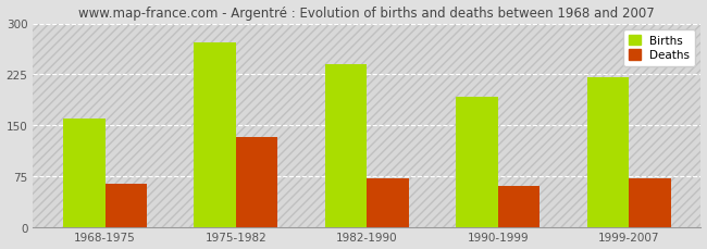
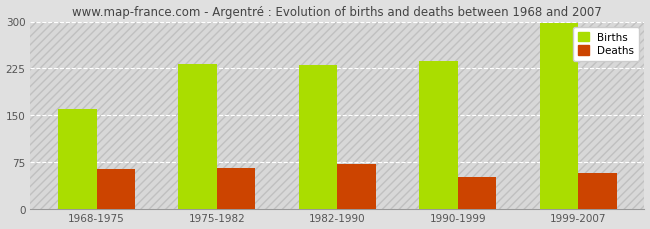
Births/1975-1982: 272 -> 232
Deaths/1975-1982: 132 -> 65
Births/1982-1990: 240 -> 230
Births/1990-1999: 192 -> 237
Deaths/1990-1999: 60 -> 50
Births/1999-2007: 220 -> 297
Deaths/1999-2007: 72 -> 57
